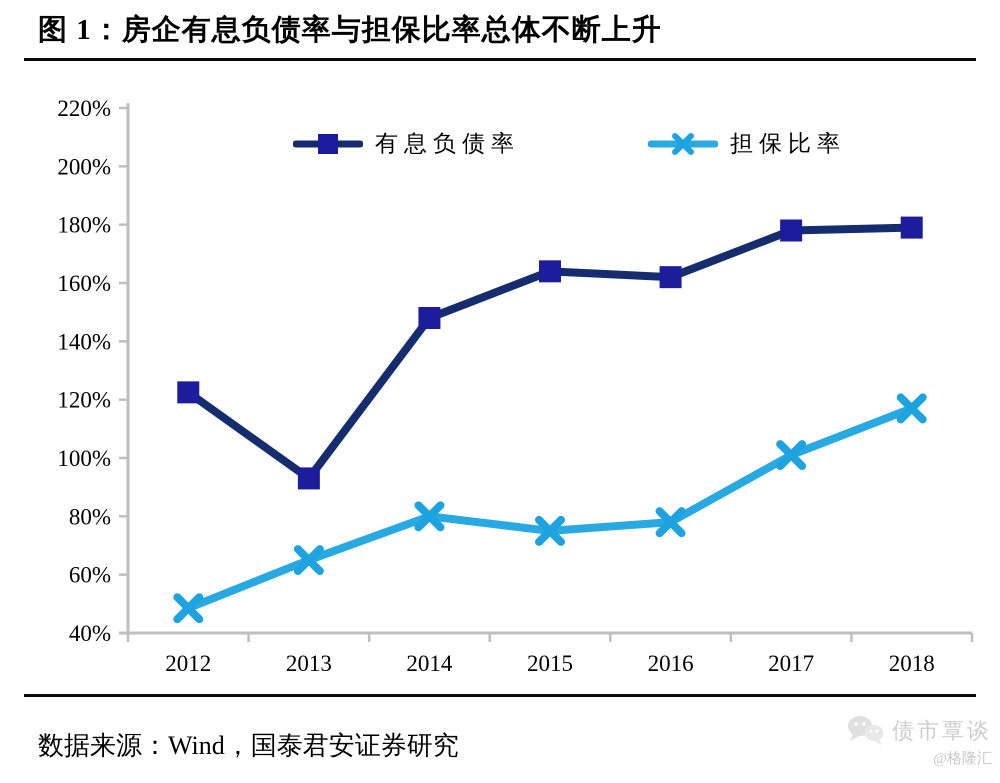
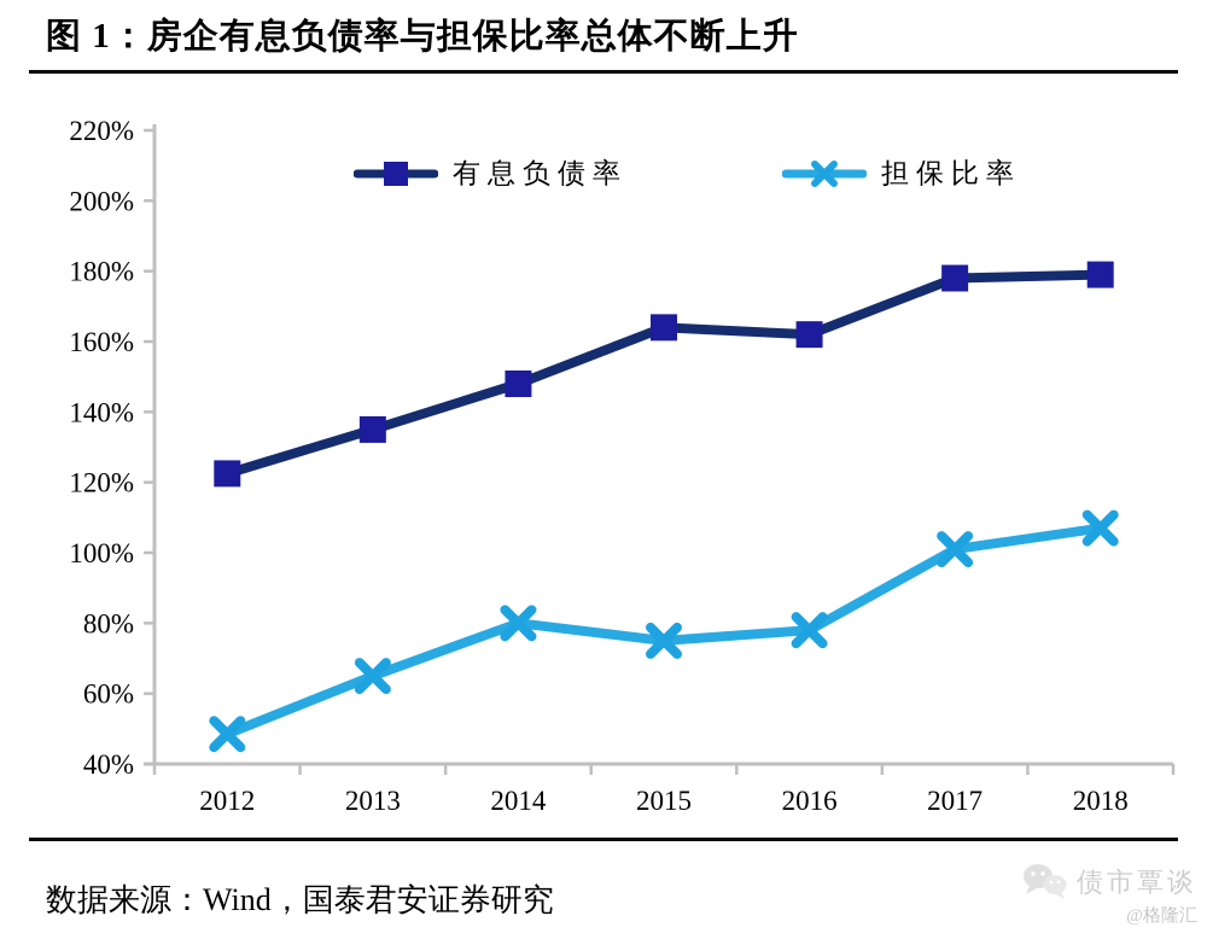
有息负债率/2013: 93% -> 135%
担保比率/2018: 117% -> 107%
